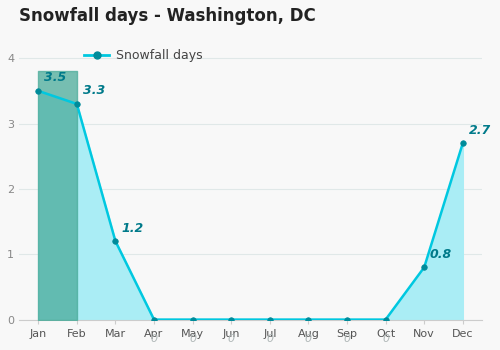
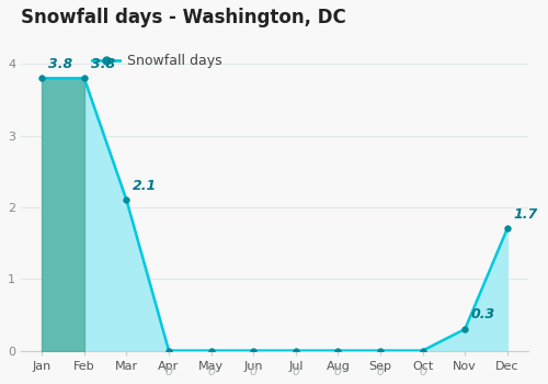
Jan: 3.5 -> 3.8
Feb: 3.3 -> 3.8
Mar: 1.2 -> 2.1
Nov: 0.8 -> 0.3
Dec: 2.7 -> 1.7
